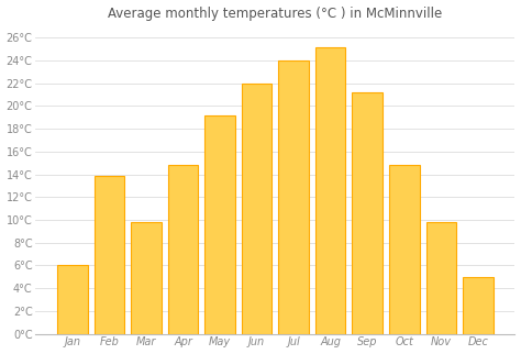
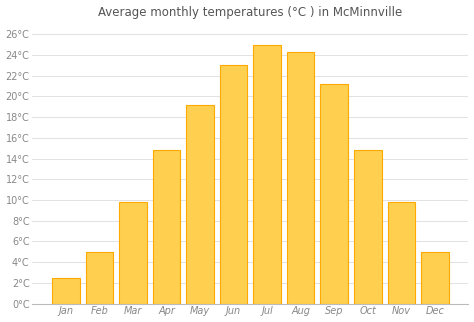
Jan: 6.0°C -> 2.5°C
Feb: 13.9°C -> 5.0°C
Jun: 22.0°C -> 23.0°C
Jul: 24.0°C -> 25.0°C
Aug: 25.2°C -> 24.3°C
